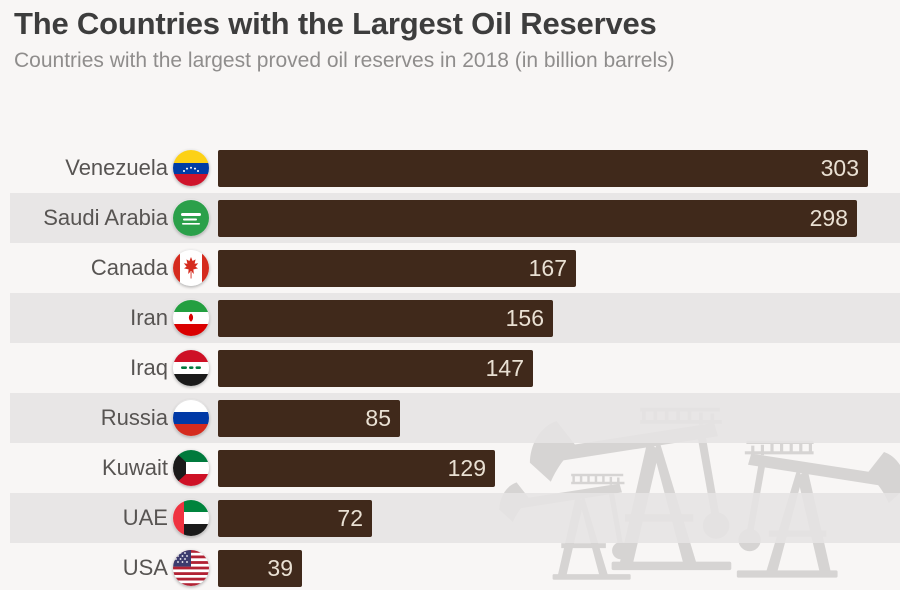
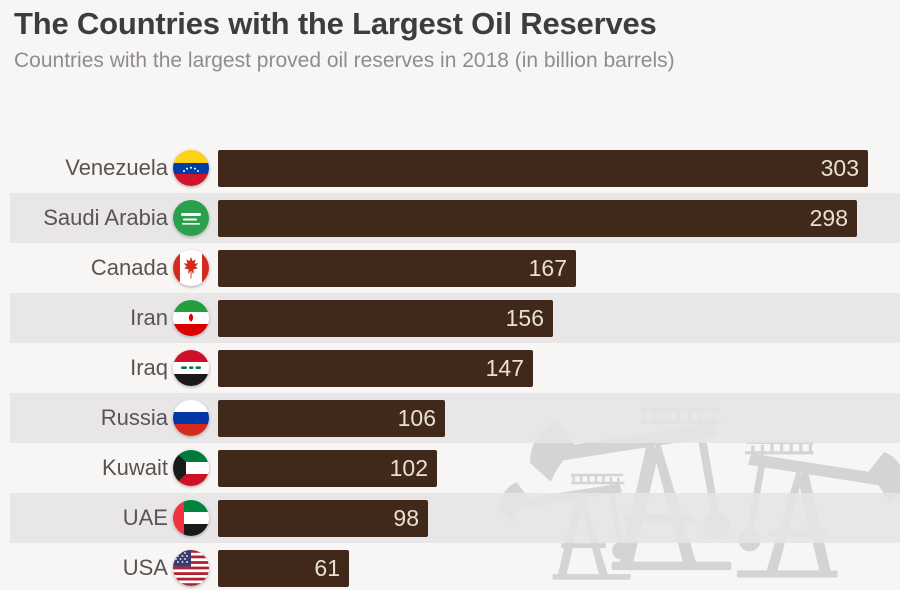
Russia: 85 -> 106
Kuwait: 129 -> 102
UAE: 72 -> 98
USA: 39 -> 61
